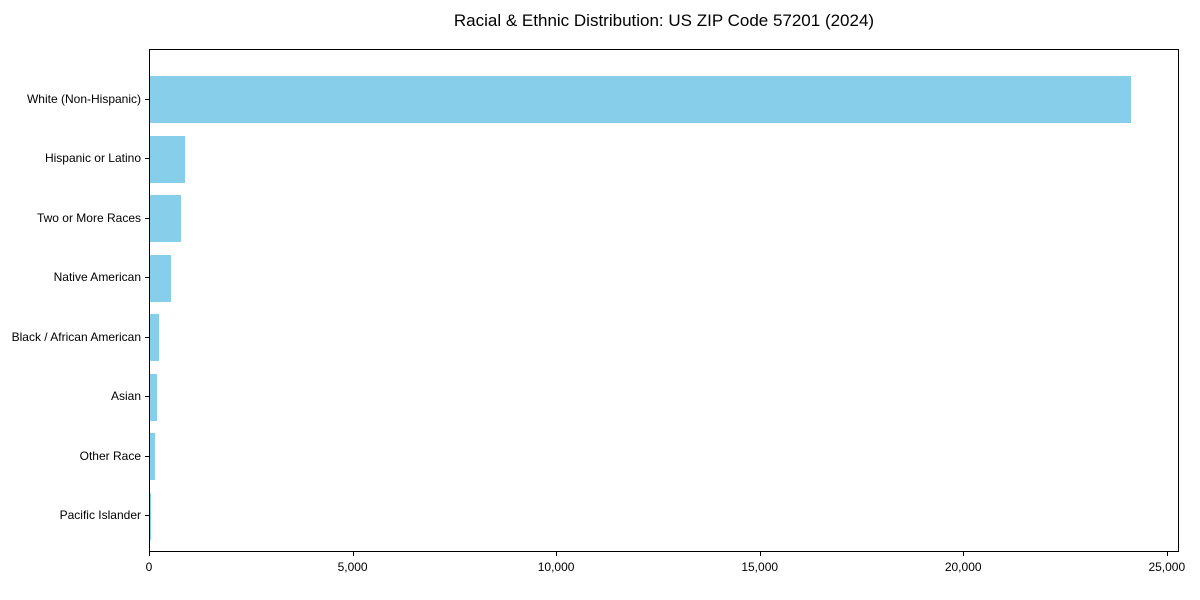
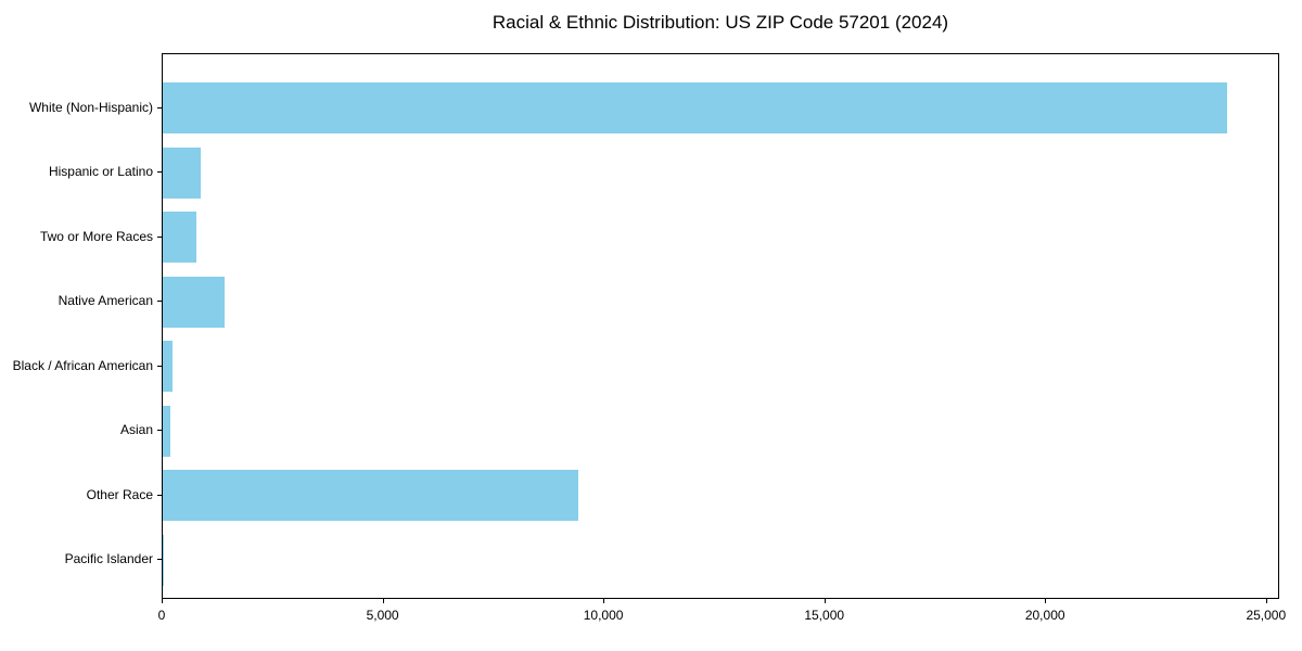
Native American: 500 -> 1400
Other Race: 100 -> 9400
